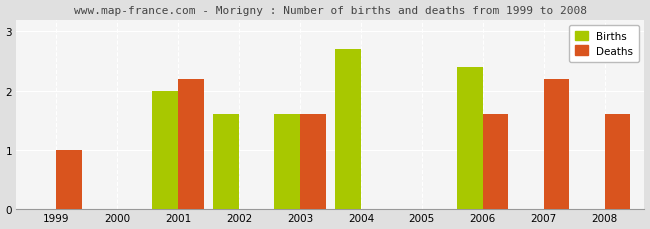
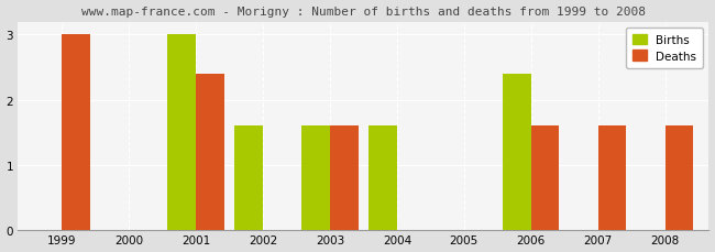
Deaths/1999: 1.0 -> 3.0
Births/2001: 2.0 -> 3.0
Deaths/2001: 2.2 -> 2.4
Births/2004: 2.7 -> 1.6
Deaths/2007: 2.2 -> 1.6
